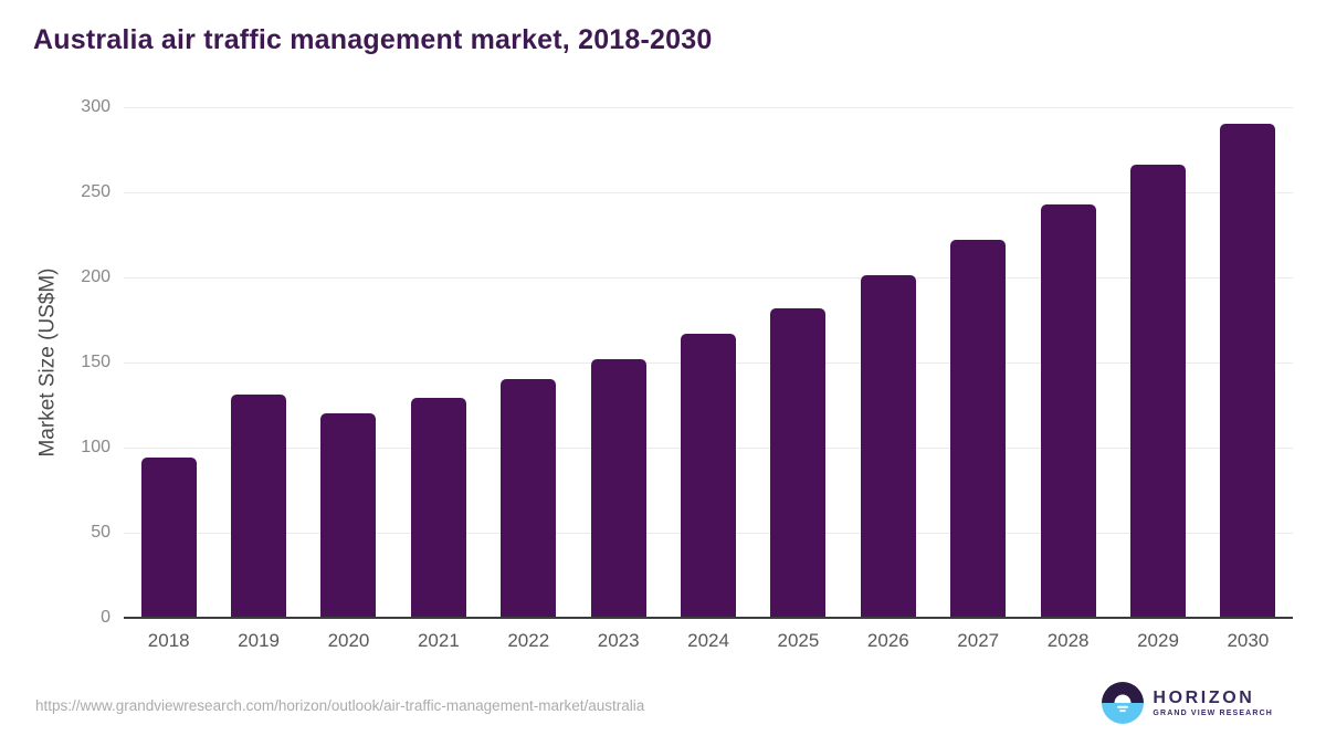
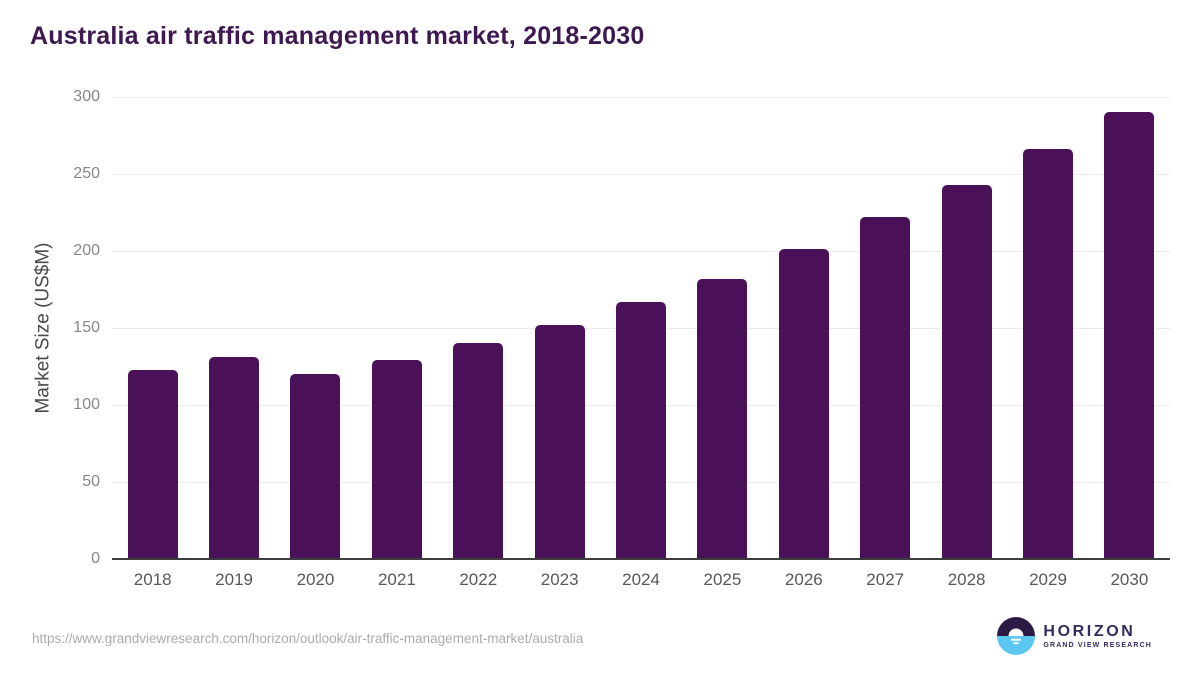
2018: 94 -> 123
